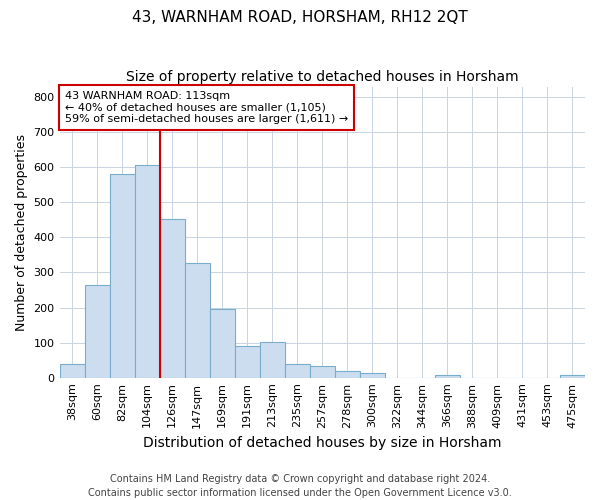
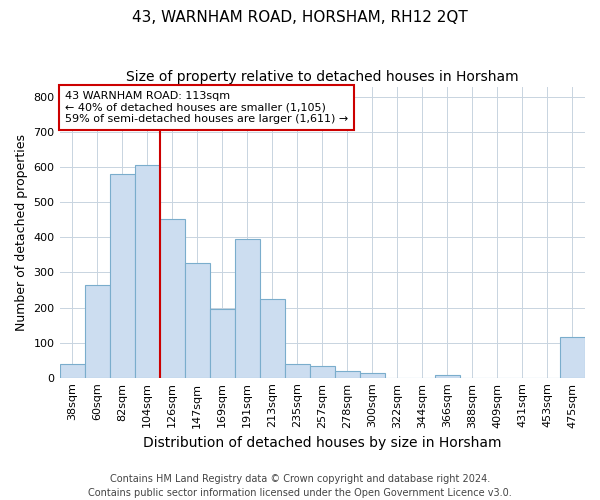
191sqm: 90 -> 395
213sqm: 103 -> 225
475sqm: 8 -> 115
